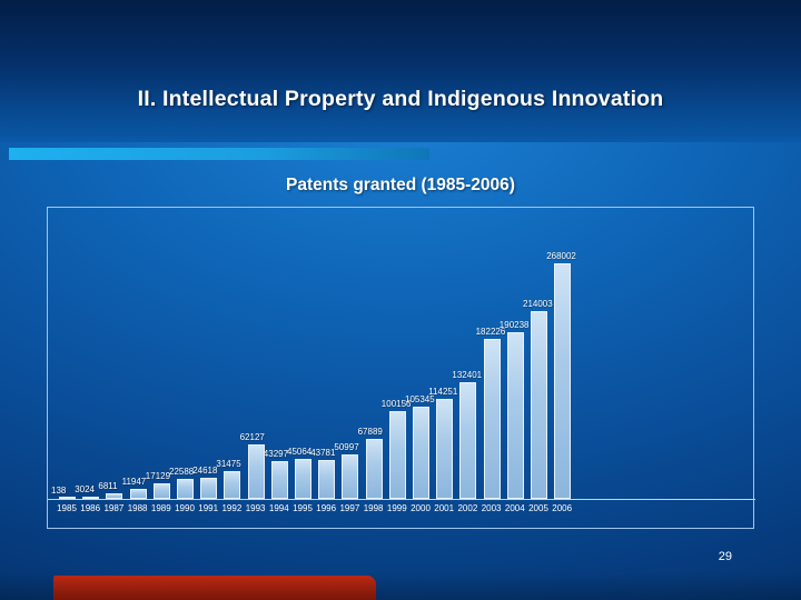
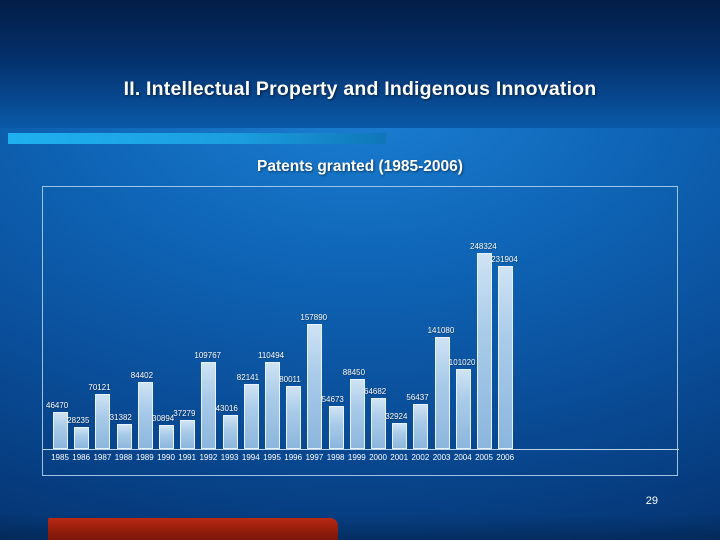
1985: 138 -> 46470
1986: 3024 -> 28235
1987: 6811 -> 70121
1988: 11947 -> 31382
1989: 17129 -> 84402
1990: 22588 -> 30894
1991: 24618 -> 37279
1992: 31475 -> 109767
1993: 62127 -> 43016
1994: 43297 -> 82141
1995: 45064 -> 110494
1996: 43781 -> 80011
1997: 50997 -> 157890
1998: 67889 -> 54673
1999: 100156 -> 88450
2000: 105345 -> 64682
2001: 114251 -> 32924
2002: 132401 -> 56437
2003: 182226 -> 141080
2004: 190238 -> 101020
2005: 214003 -> 248324
2006: 268002 -> 231904
